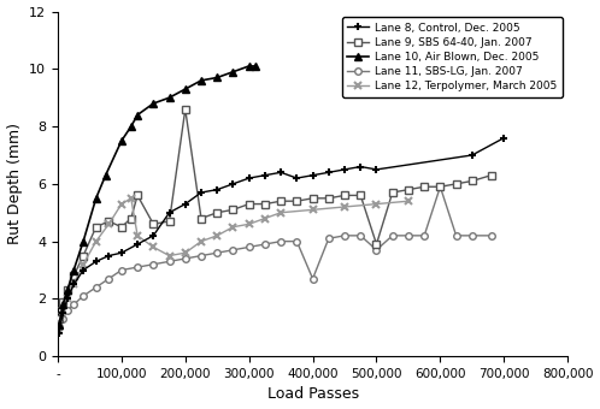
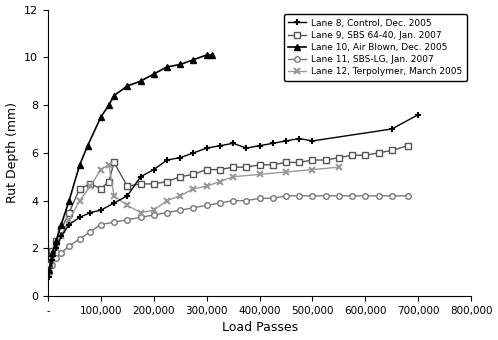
Lane 9, SBS 64-40, Jan. 2007/200,000: 8.6 -> 4.7
Lane 11, SBS-LG, Jan. 2007/400,000: 2.7 -> 4.1
Lane 9, SBS 64-40, Jan. 2007/500,000: 3.9 -> 5.7
Lane 11, SBS-LG, Jan. 2007/500,000: 3.7 -> 4.2
Lane 11, SBS-LG, Jan. 2007/600,000: 5.9 -> 4.2
